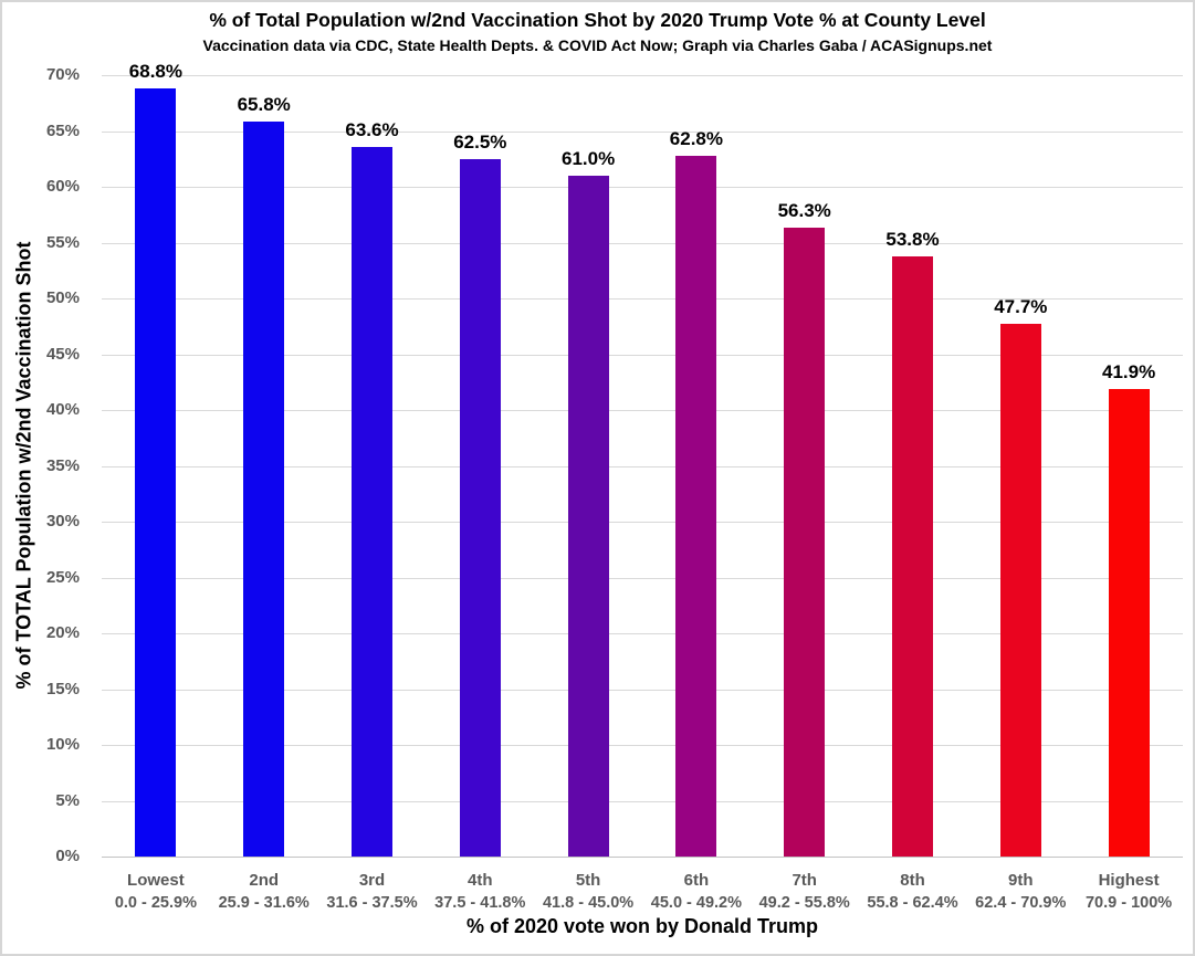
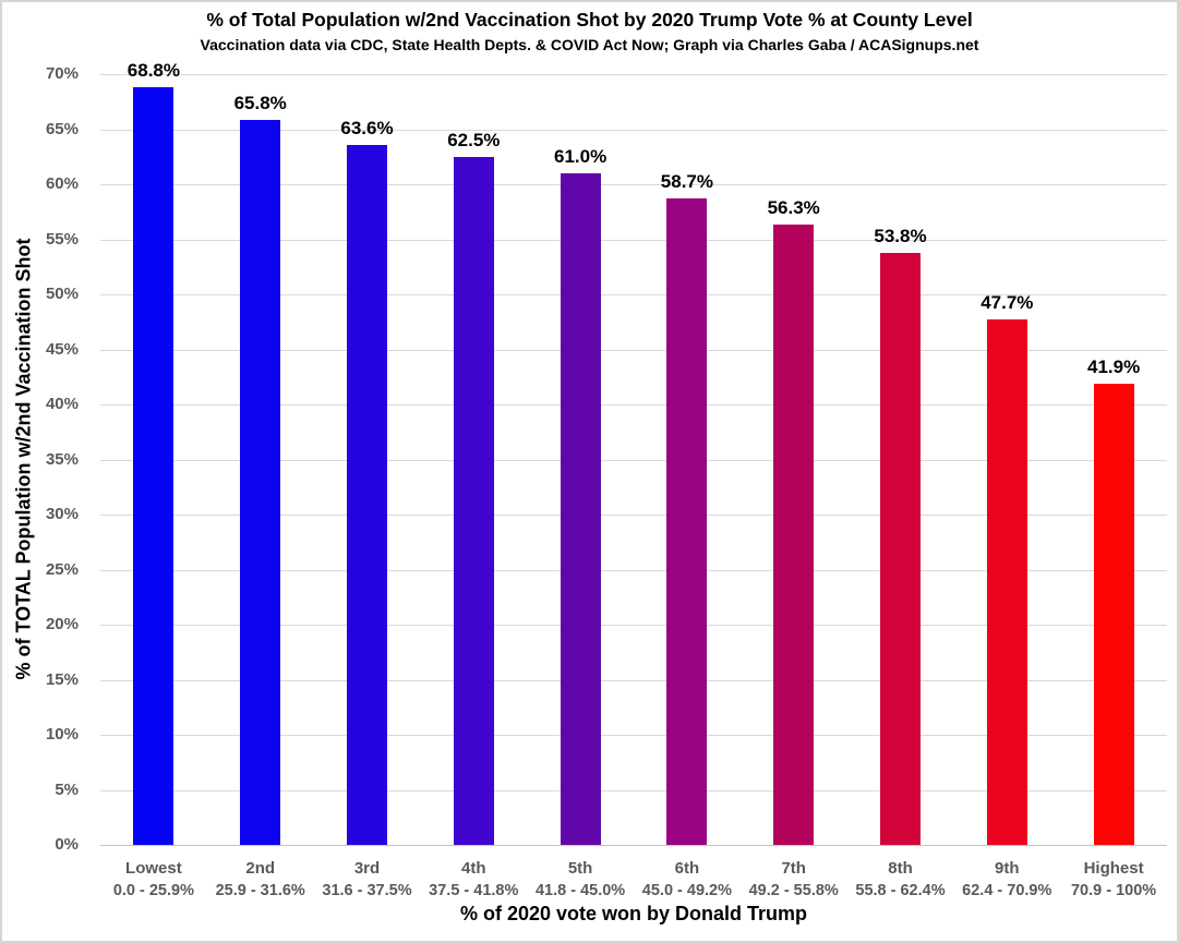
6th: 62.8% -> 58.7%
